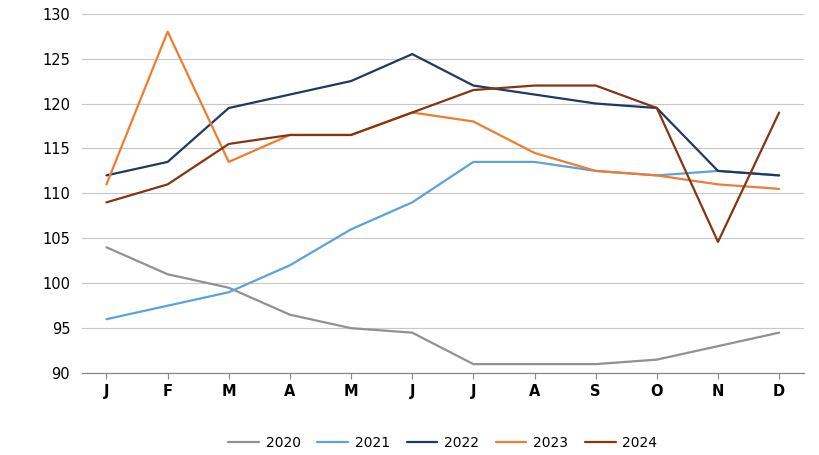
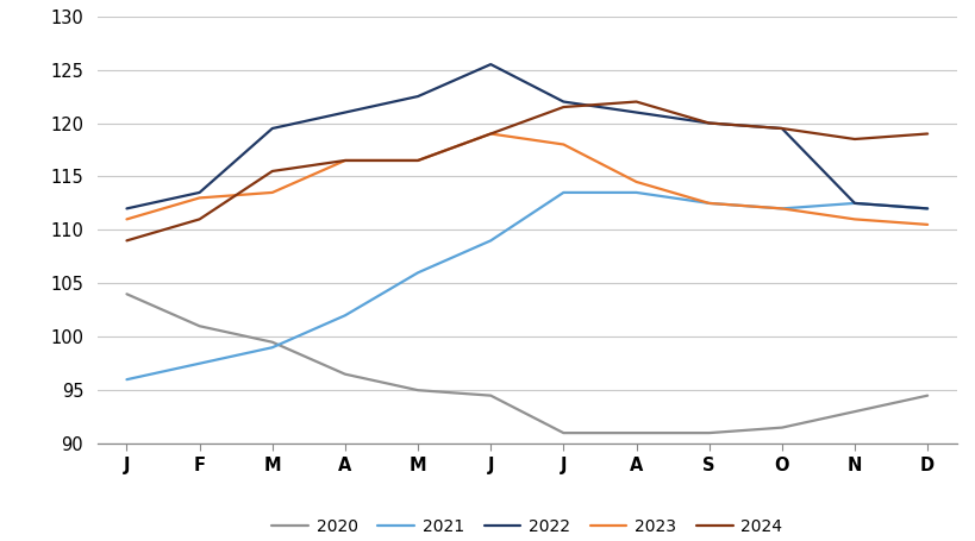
2023/F: 128.0 -> 113.0
2024/S: 122.0 -> 120.0
2024/N: 104.6 -> 118.5
